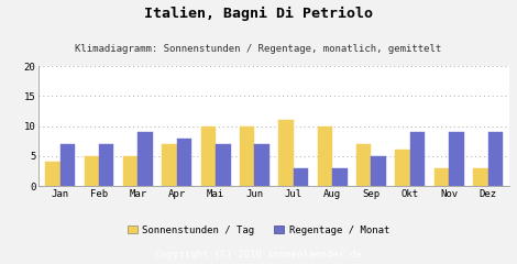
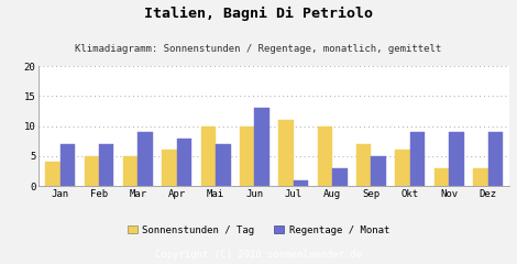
Sonnenstunden / Tag/Apr: 7 -> 6
Regentage / Monat/Jun: 7 -> 13
Regentage / Monat/Jul: 3 -> 1
